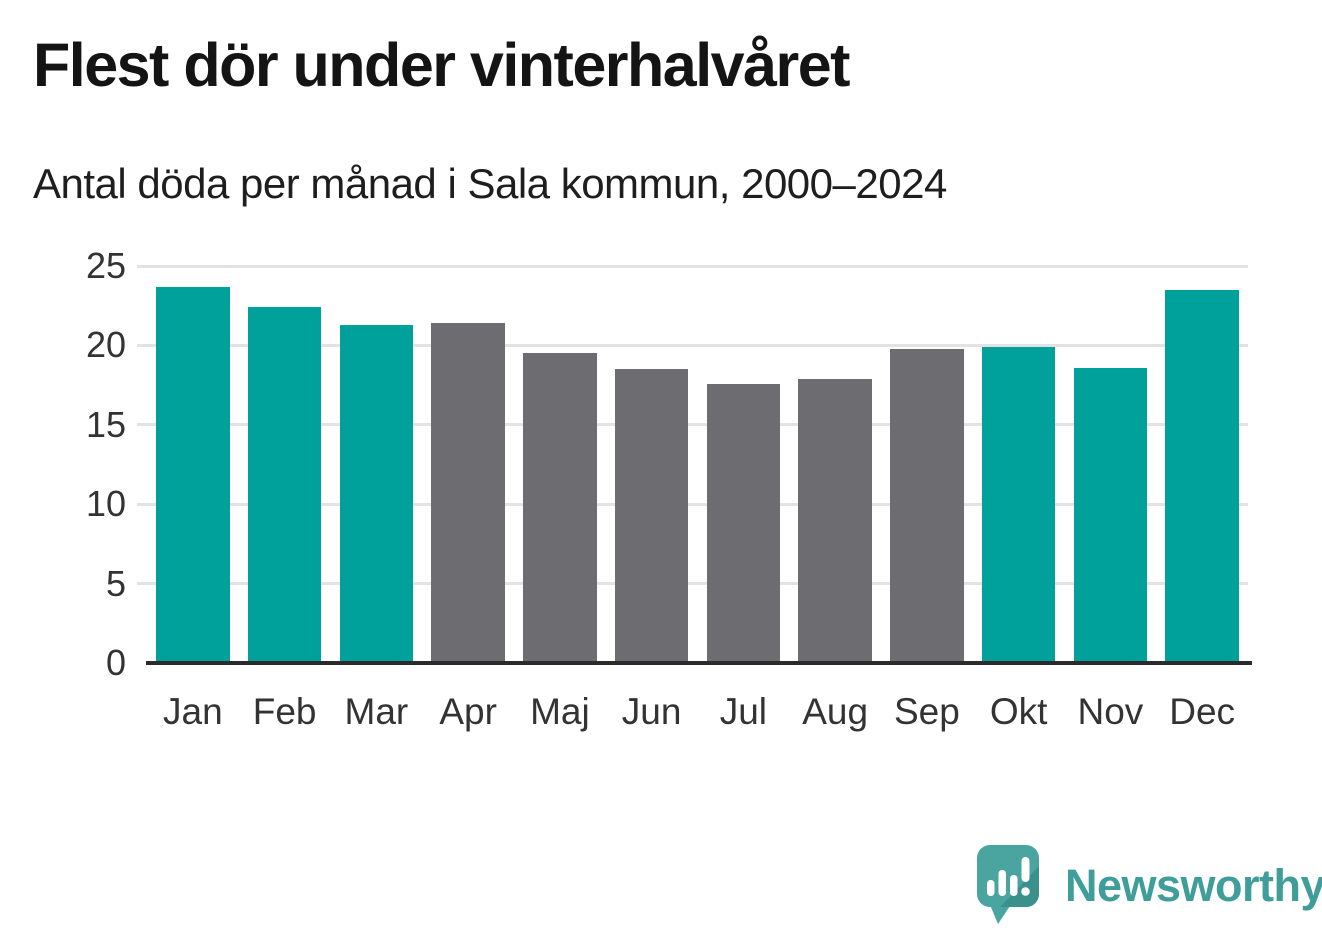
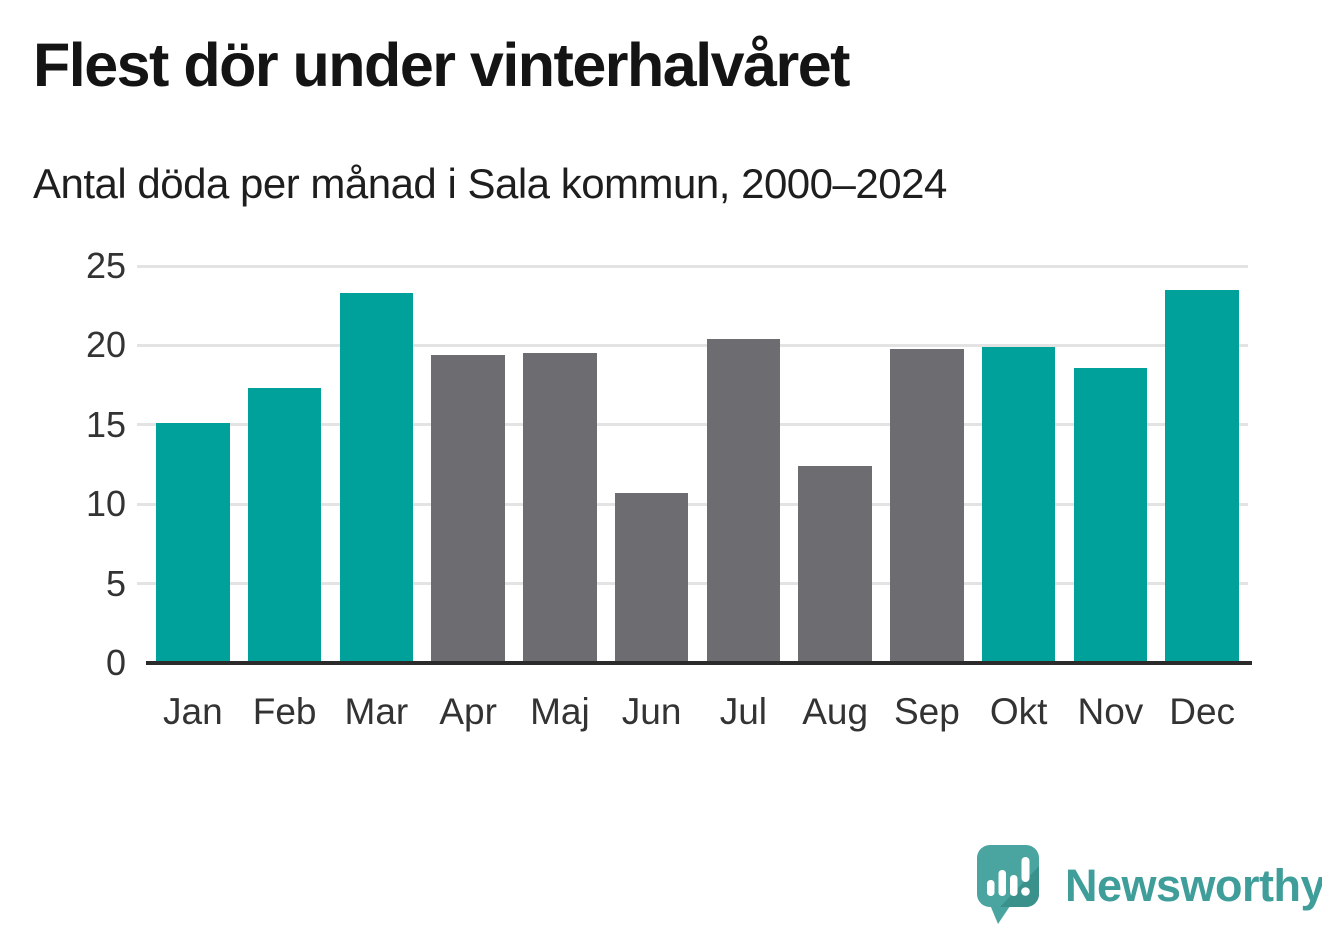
Jan: 23.7 -> 15.1
Feb: 22.4 -> 17.3
Mar: 21.3 -> 23.3
Apr: 21.4 -> 19.4
Jun: 18.5 -> 10.7
Jul: 17.6 -> 20.4
Aug: 17.9 -> 12.4
